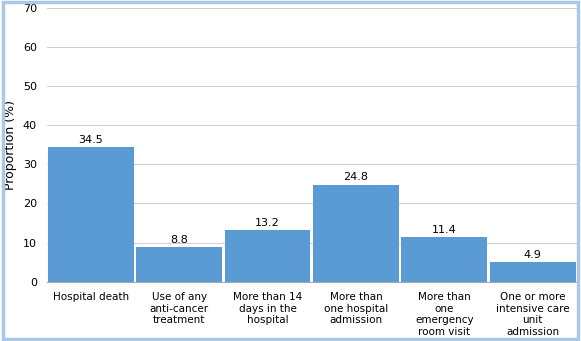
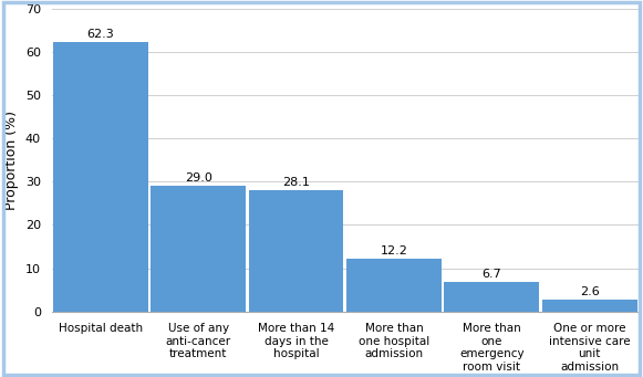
Hospital death: 34.5 -> 62.3
Use of any anti-cancer treatment: 8.8 -> 29.0
More than 14 days in the hospital: 13.2 -> 28.1
More than one hospital admission: 24.8 -> 12.2
More than one emergency room visit: 11.4 -> 6.7
One or more intensive care unit admission: 4.9 -> 2.6
